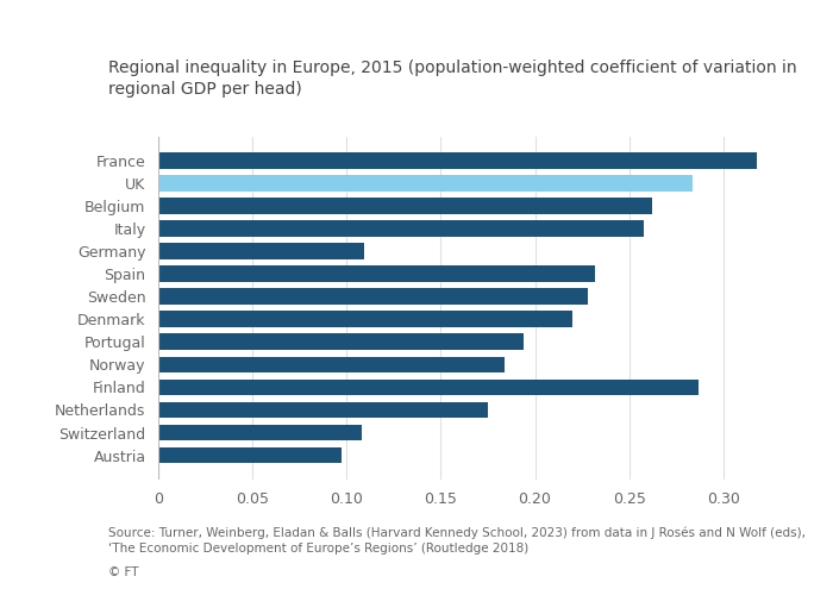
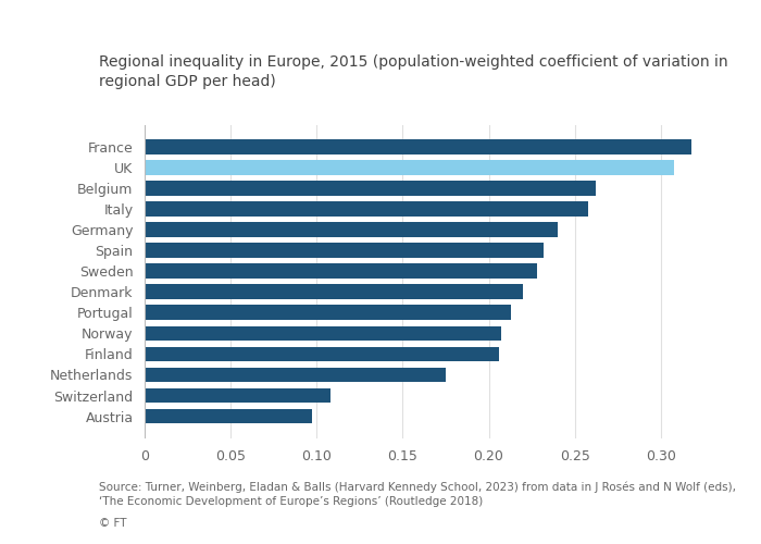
UK: 0.284 -> 0.308
Germany: 0.109 -> 0.240
Portugal: 0.194 -> 0.213
Norway: 0.184 -> 0.207
Finland: 0.287 -> 0.206
